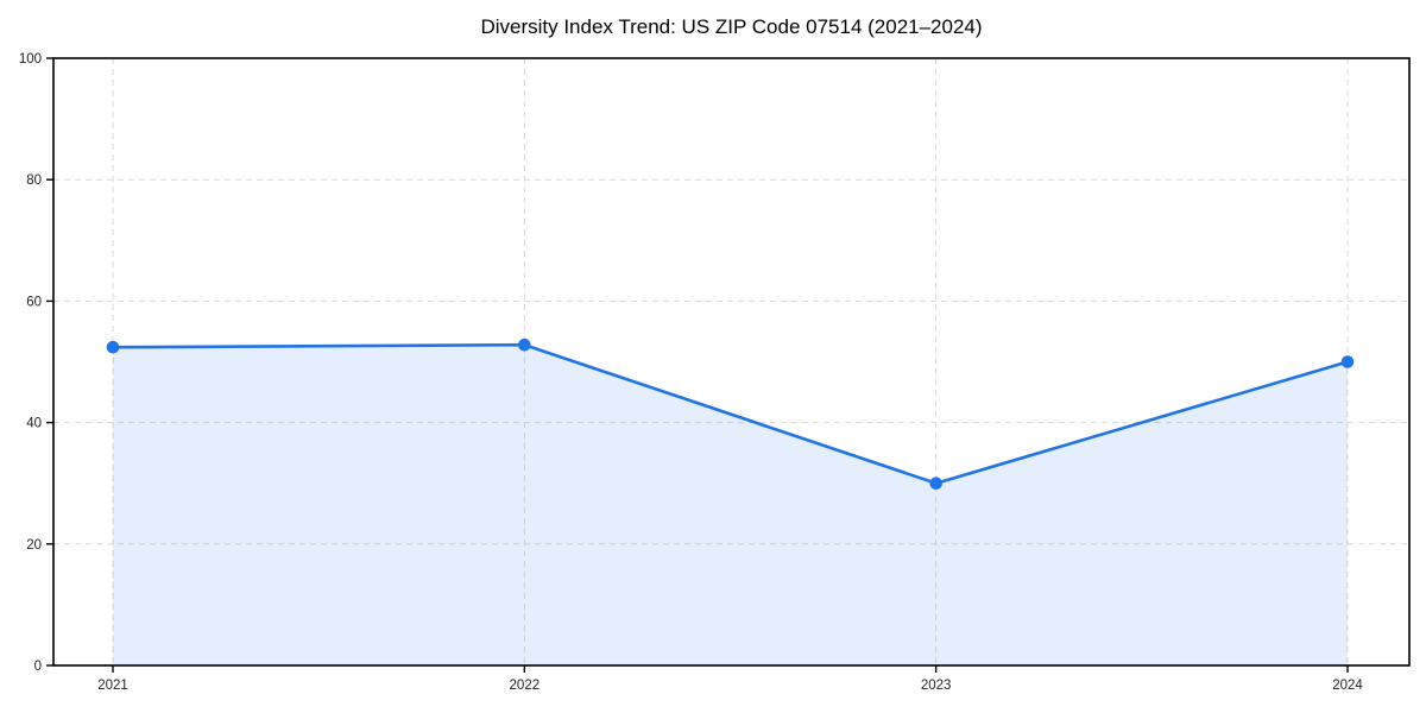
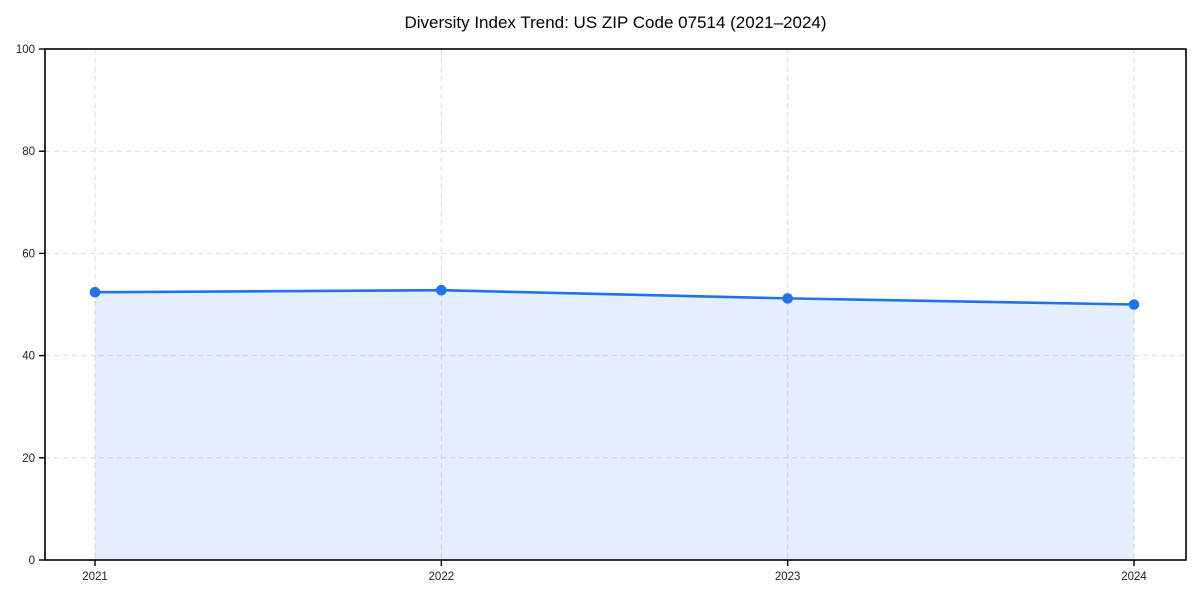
2023: 30 -> 51
